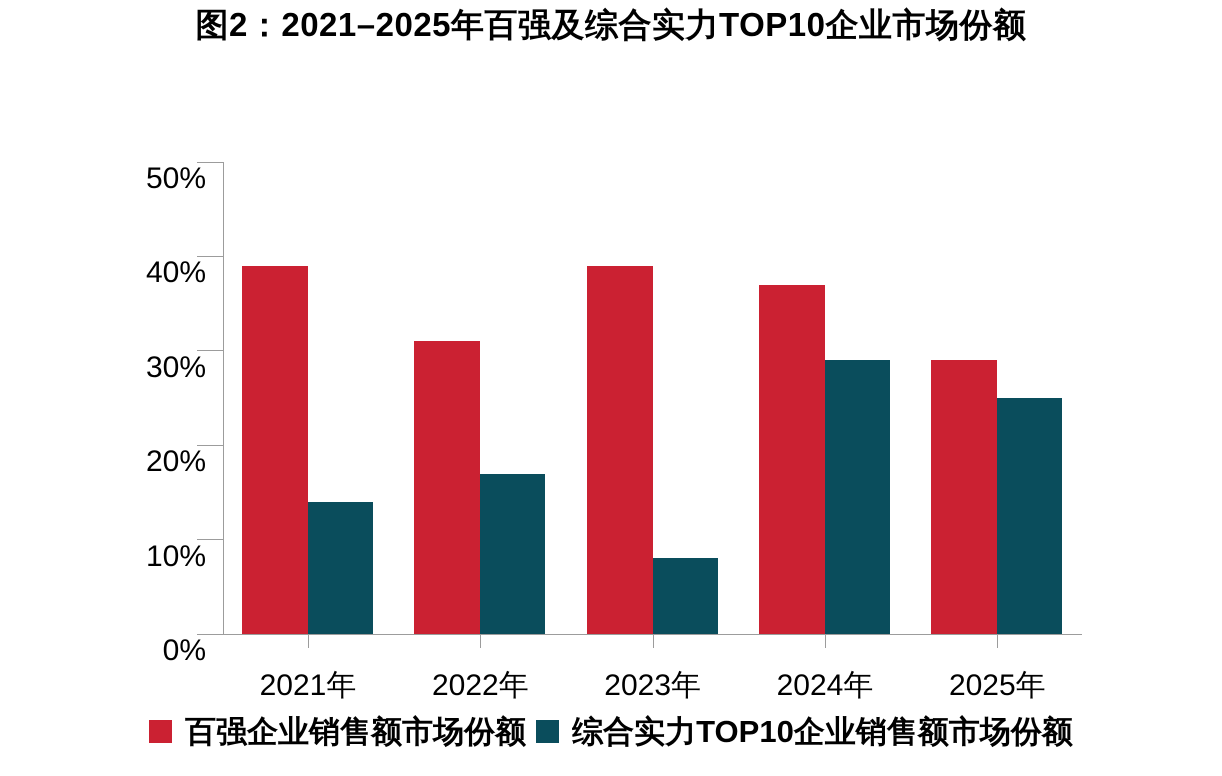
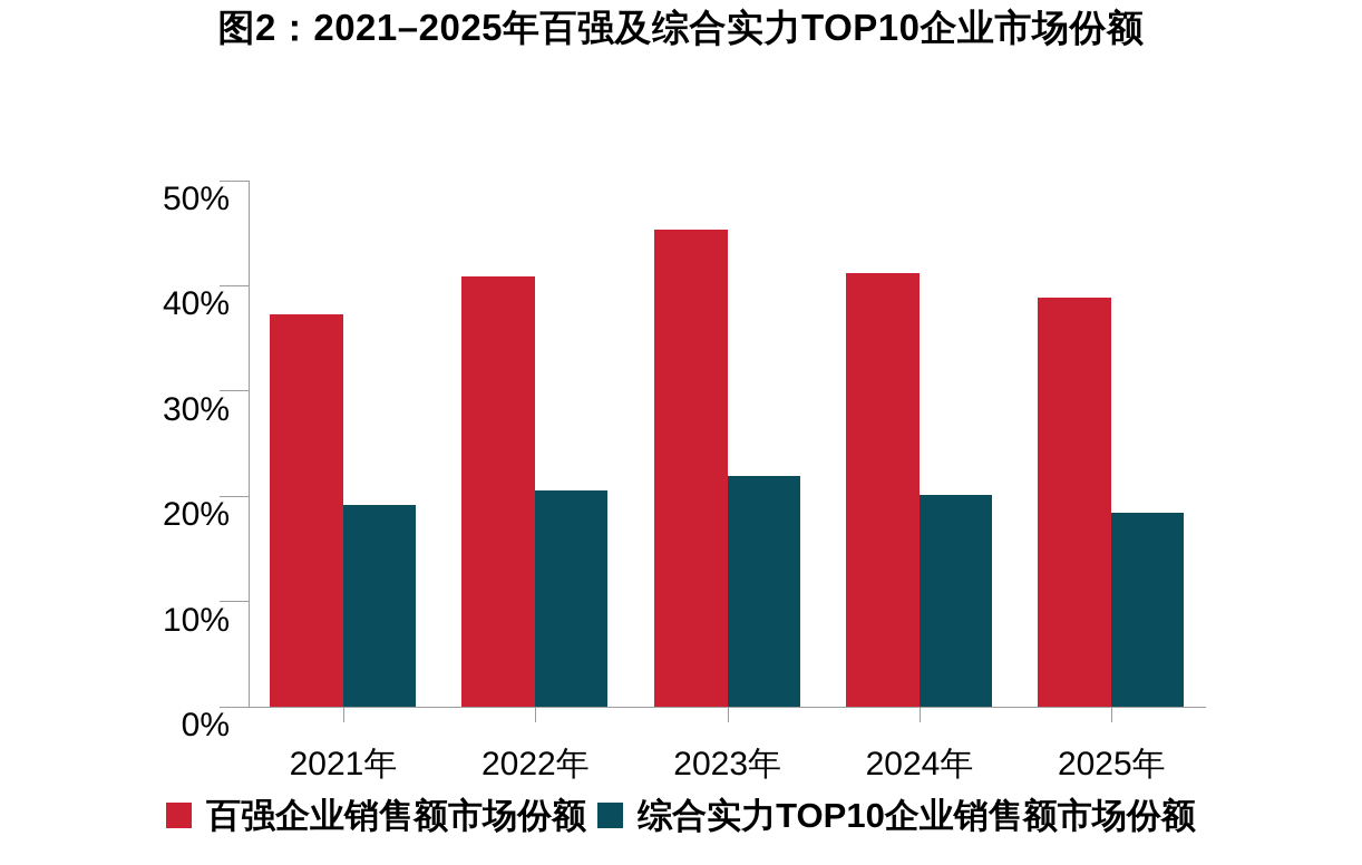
百强企业销售额市场份额/2021年: 39% -> 37%
综合实力TOP10企业销售额市场份额/2021年: 14% -> 19%
百强企业销售额市场份额/2022年: 31% -> 41%
综合实力TOP10企业销售额市场份额/2022年: 17% -> 20%
百强企业销售额市场份额/2023年: 39% -> 45%
综合实力TOP10企业销售额市场份额/2023年: 8% -> 22%
百强企业销售额市场份额/2024年: 37% -> 41%
综合实力TOP10企业销售额市场份额/2024年: 29% -> 20%
百强企业销售额市场份额/2025年: 29% -> 39%
综合实力TOP10企业销售额市场份额/2025年: 25% -> 18%
